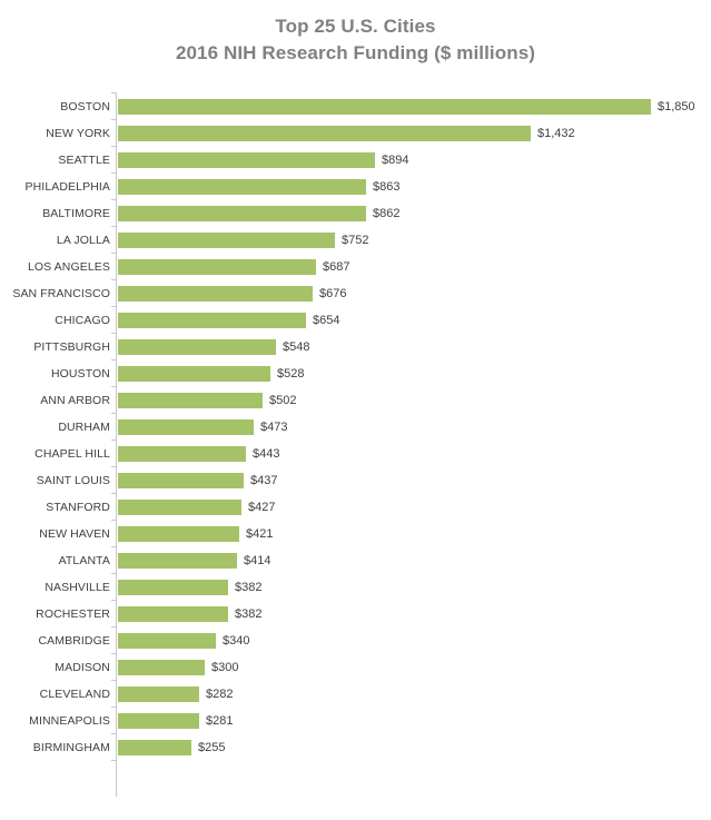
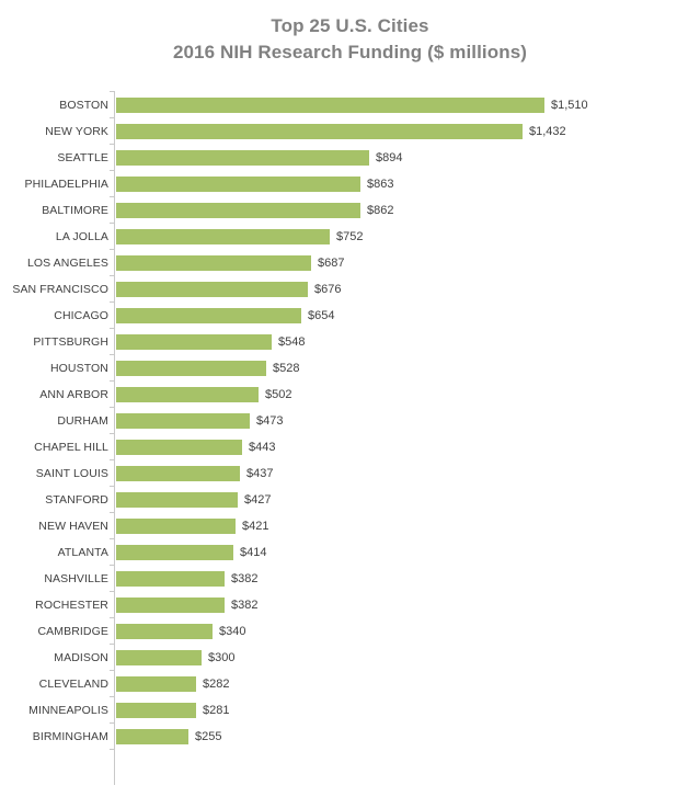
BOSTON: $1,850 -> $1,510
